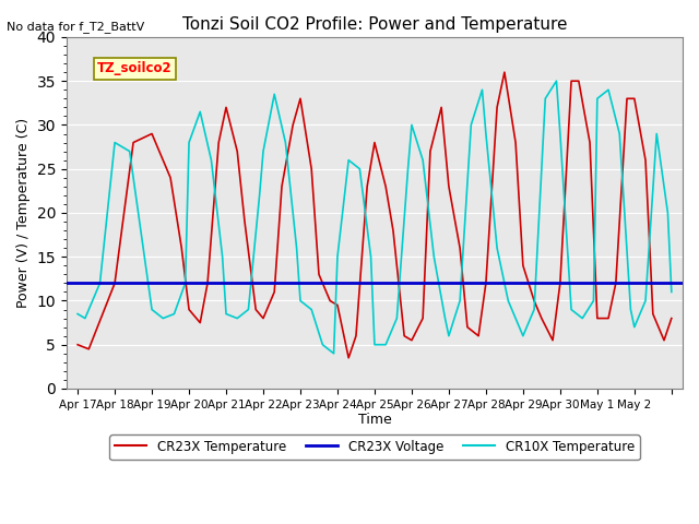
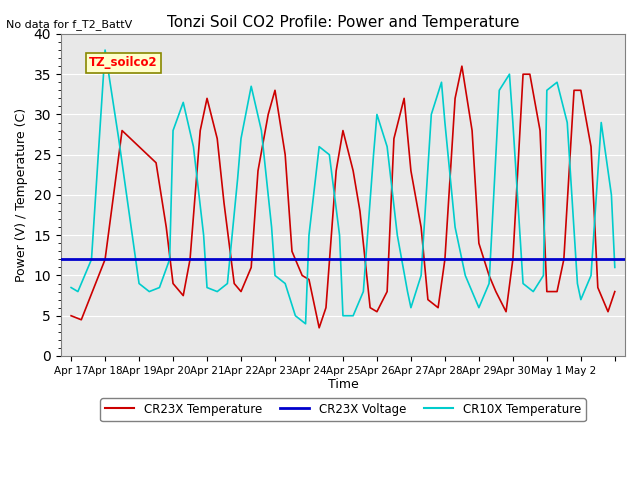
CR10X Temperature/Apr 18: 28.0 -> 38.0
CR23X Temperature/Apr 19: 29.0 -> 26.0
